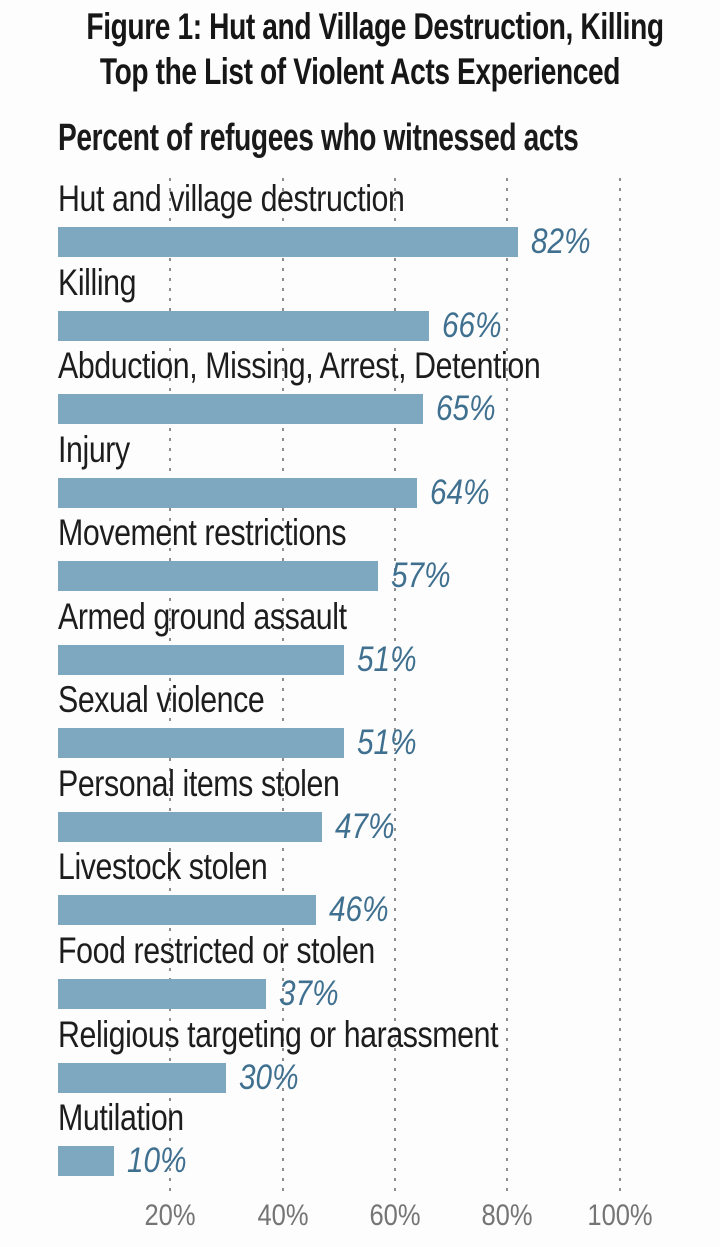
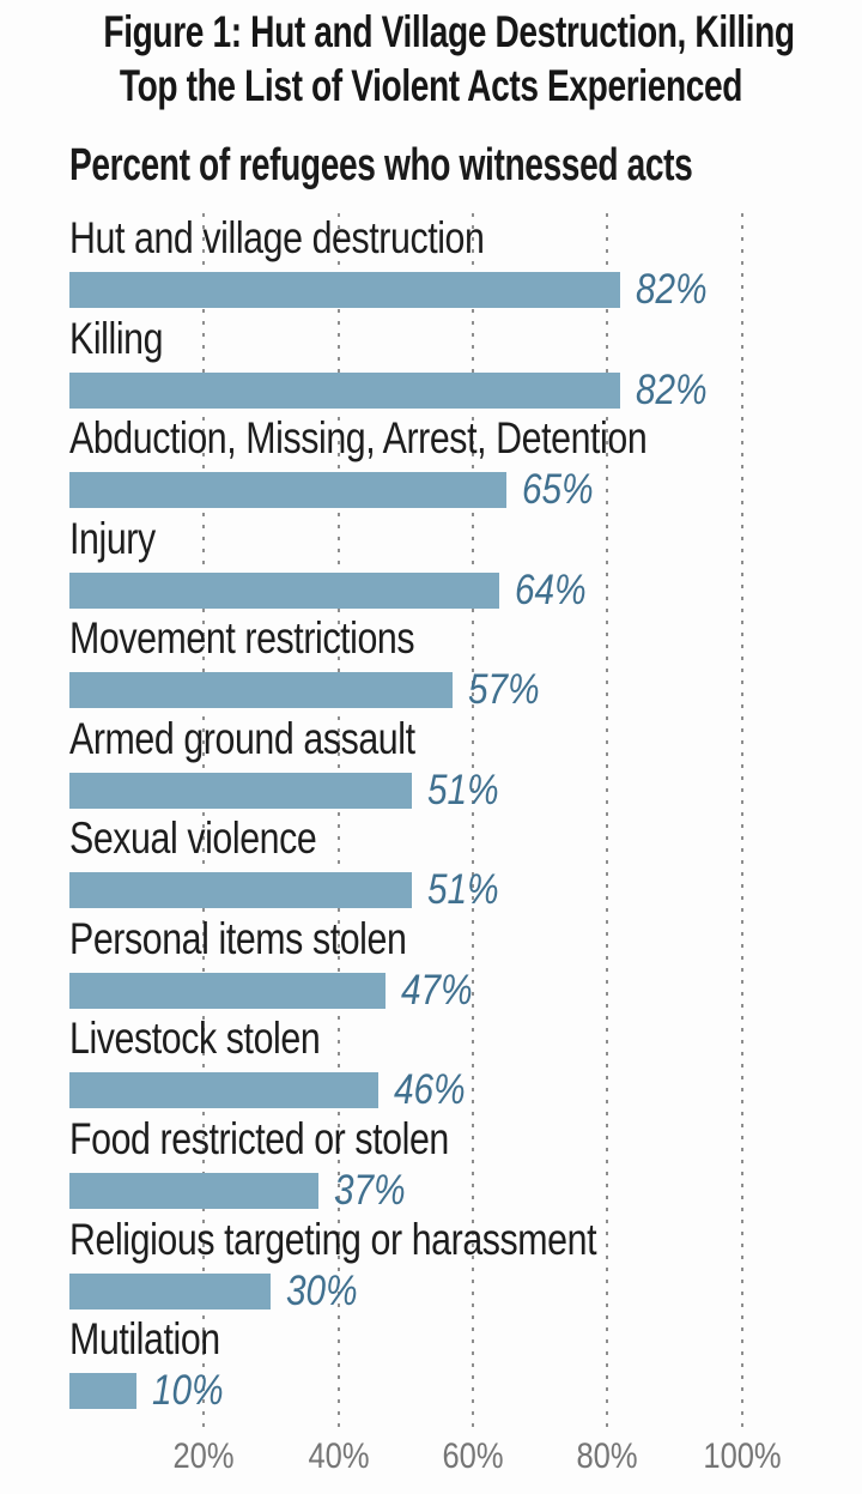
Killing: 66% -> 82%
